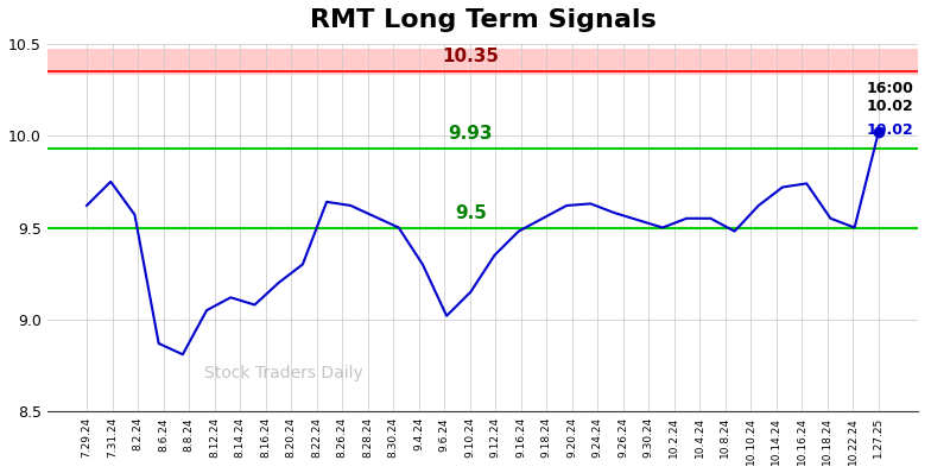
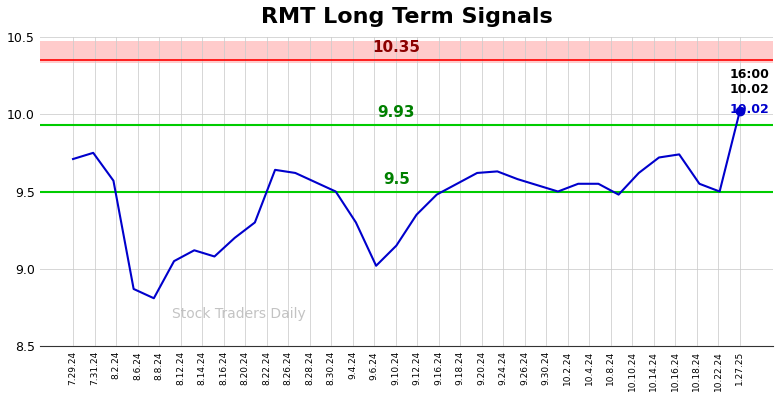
7.29.24: 9.62 -> 9.71
